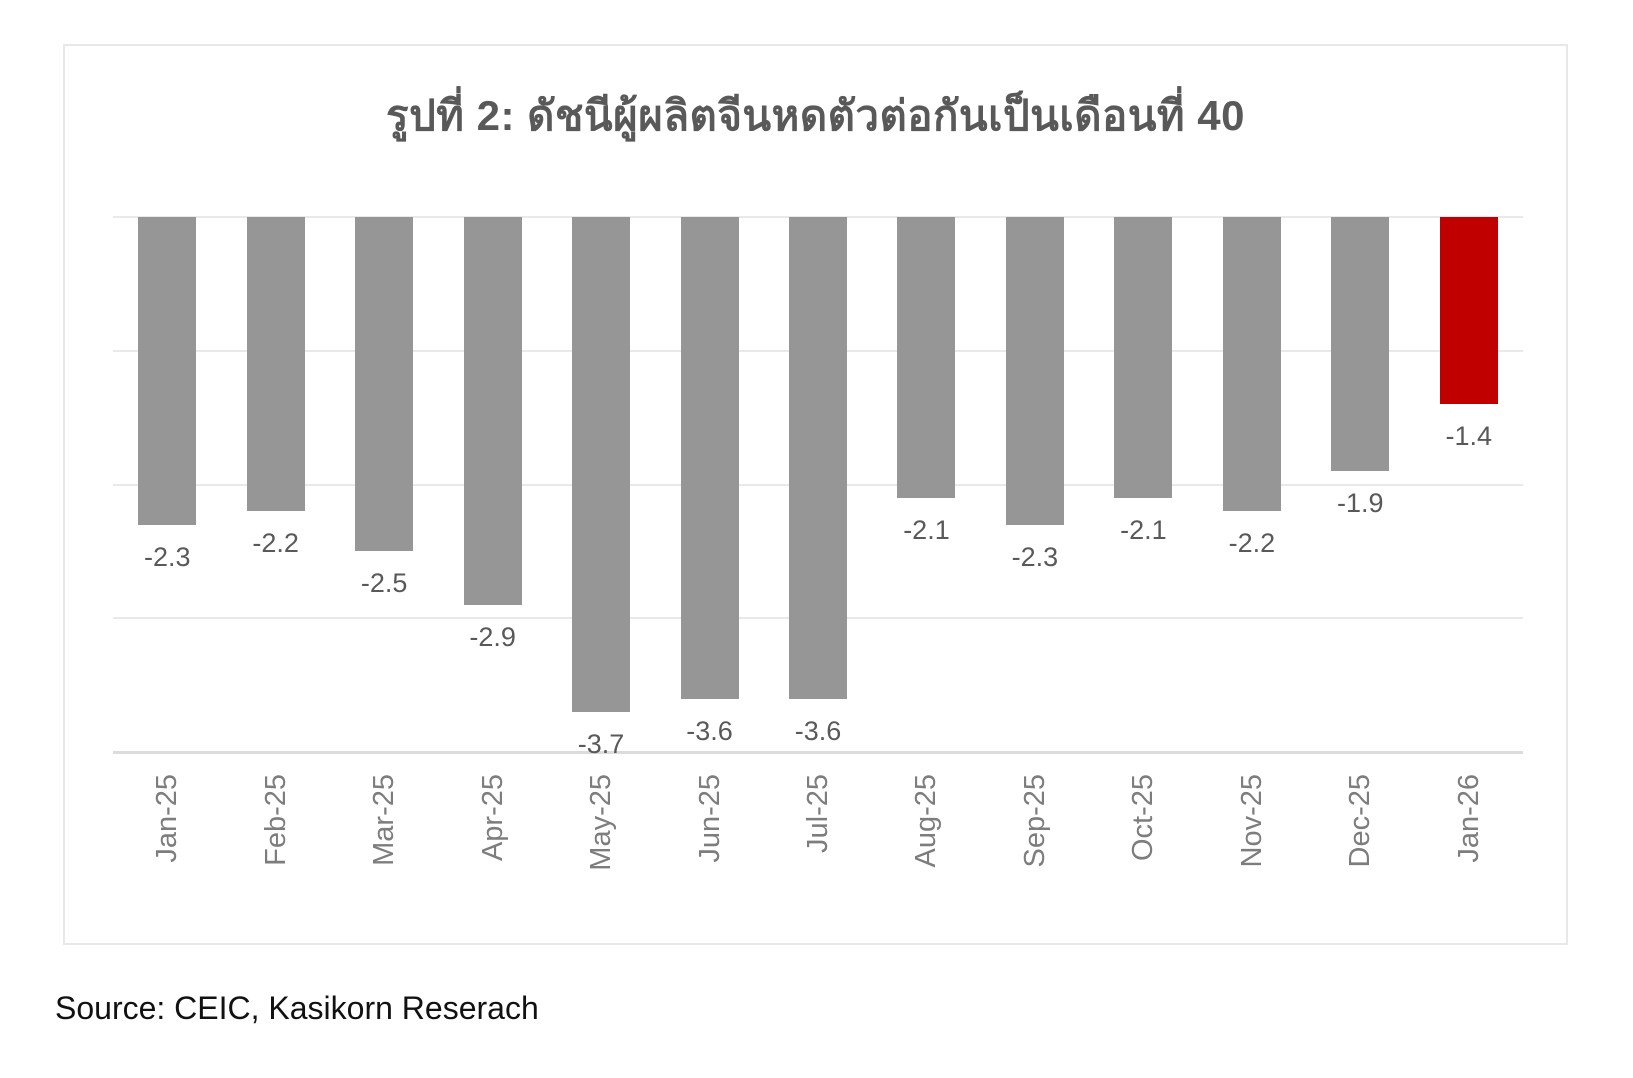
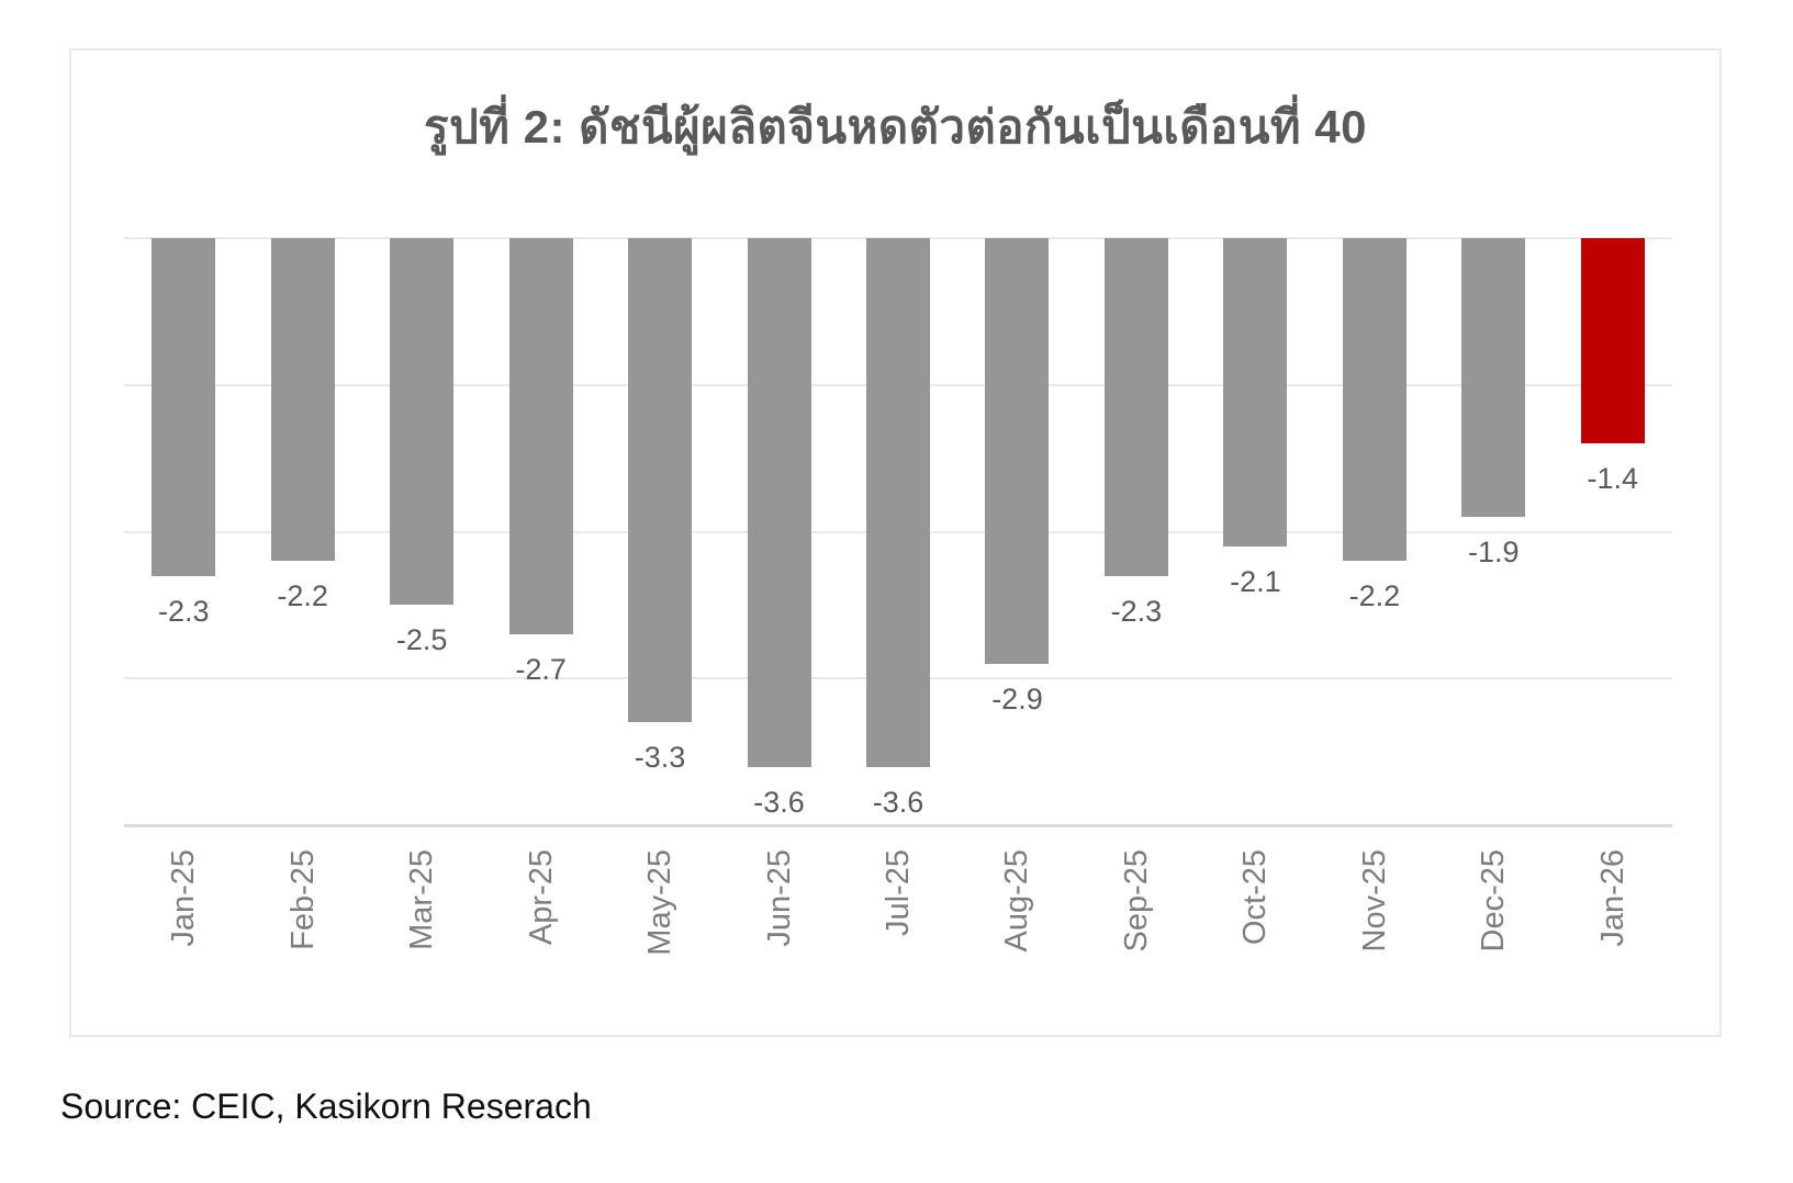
Apr-25: -2.9 -> -2.7
May-25: -3.7 -> -3.3
Aug-25: -2.1 -> -2.9
